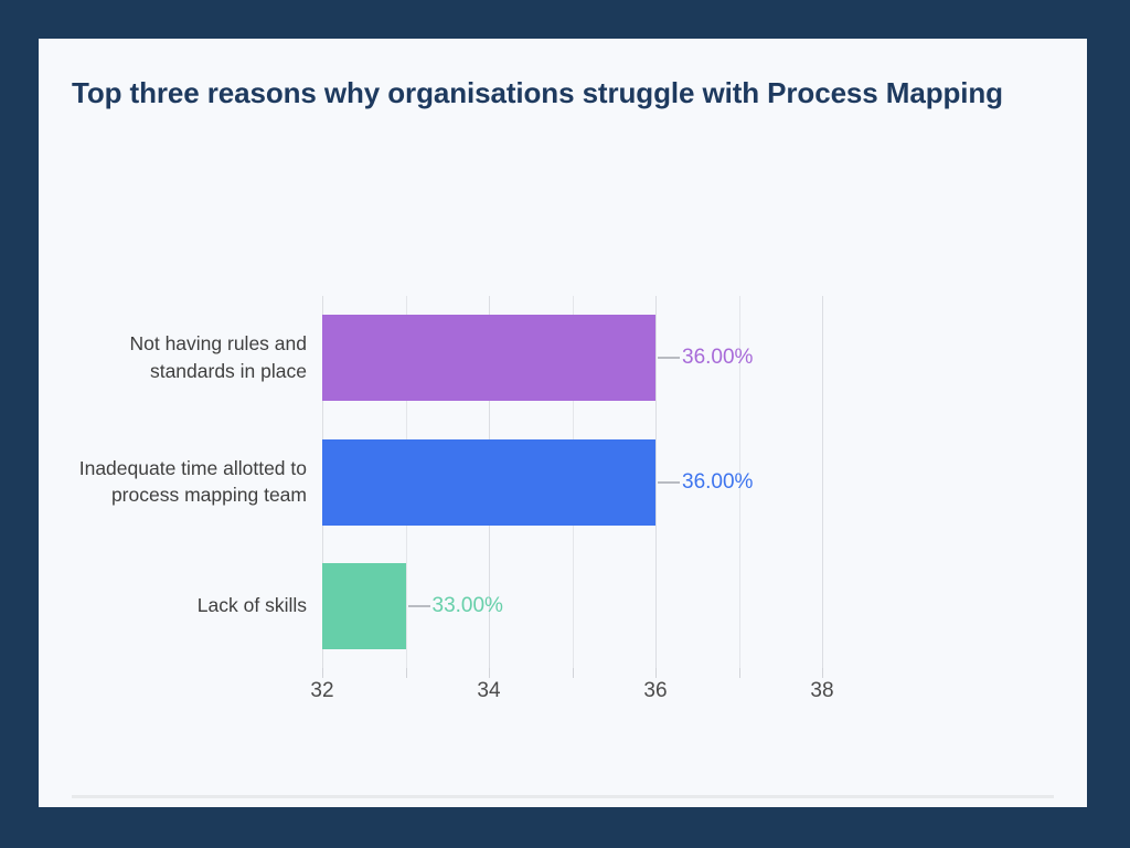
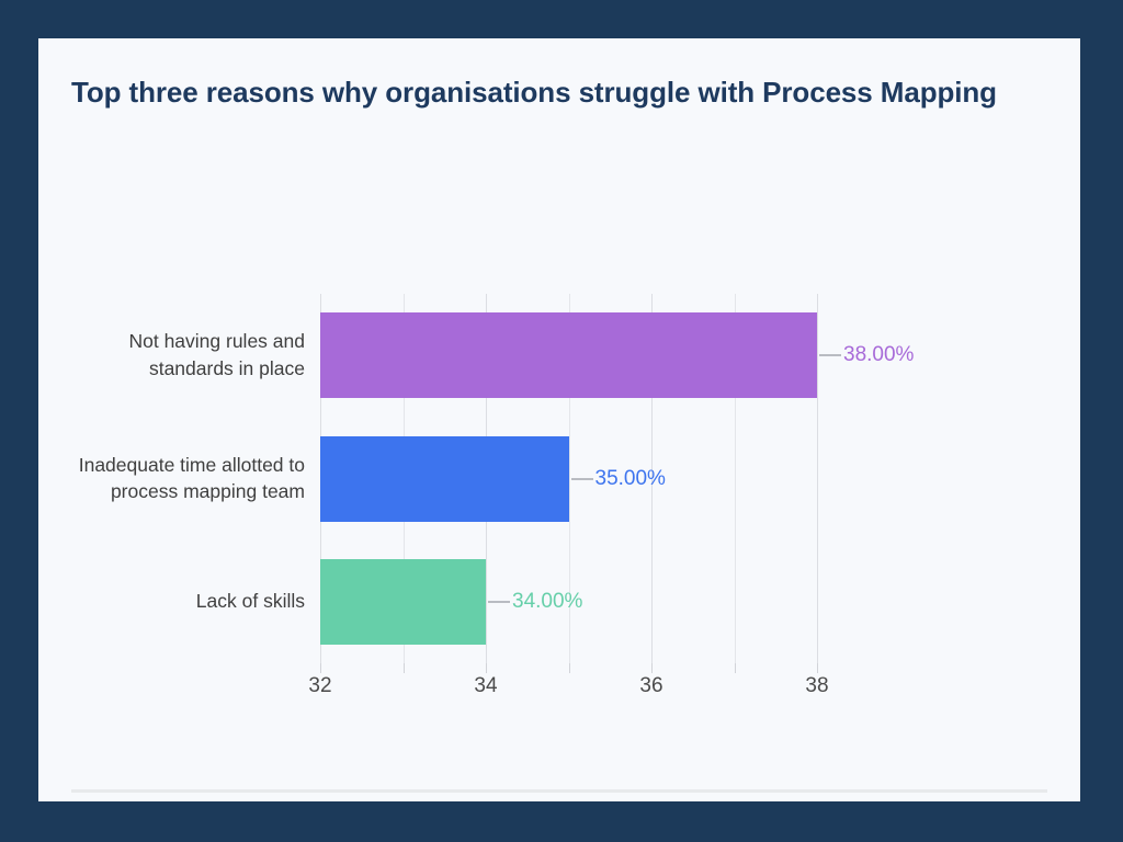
Not having rules and standards in place: 36.00% -> 38.00%
Inadequate time allotted to process mapping team: 36.00% -> 35.00%
Lack of skills: 33.00% -> 34.00%
